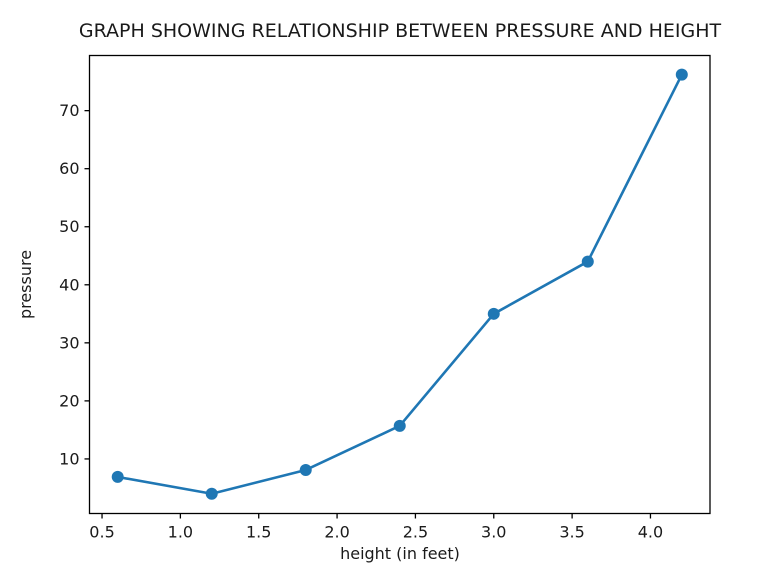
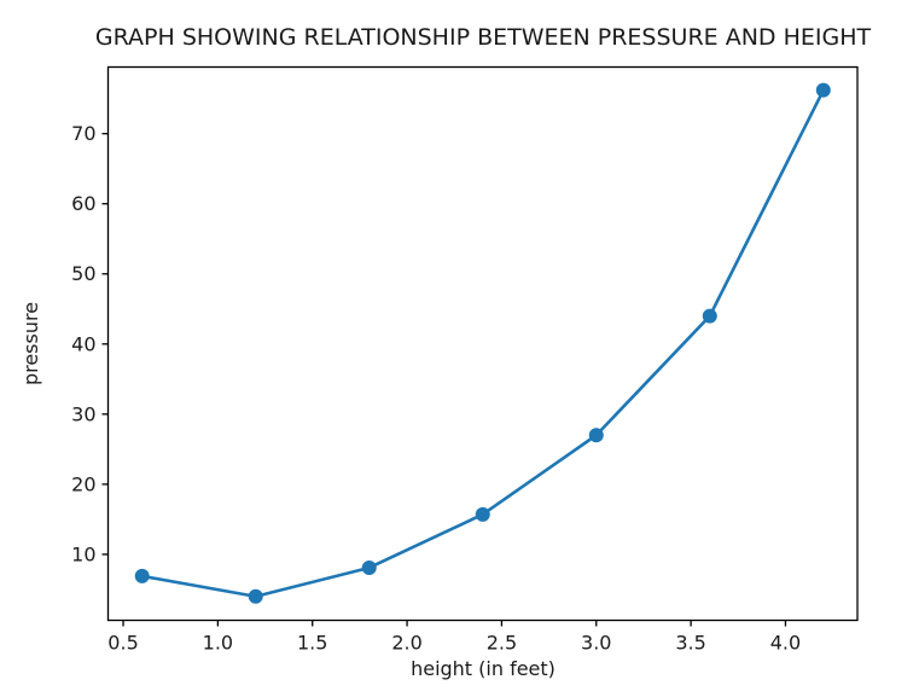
3.0: 35 -> 27
